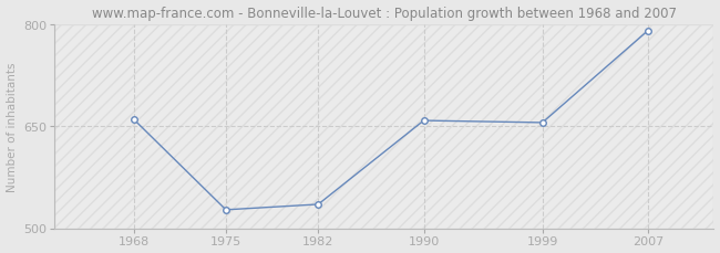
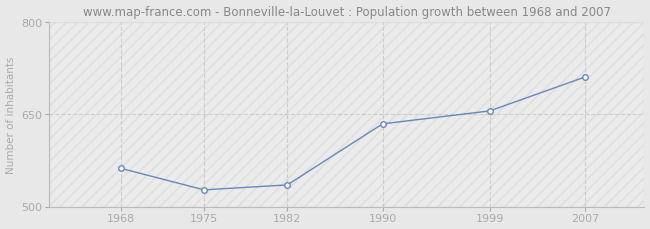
1968: 660 -> 562
1990: 658 -> 634
2007: 790 -> 710
